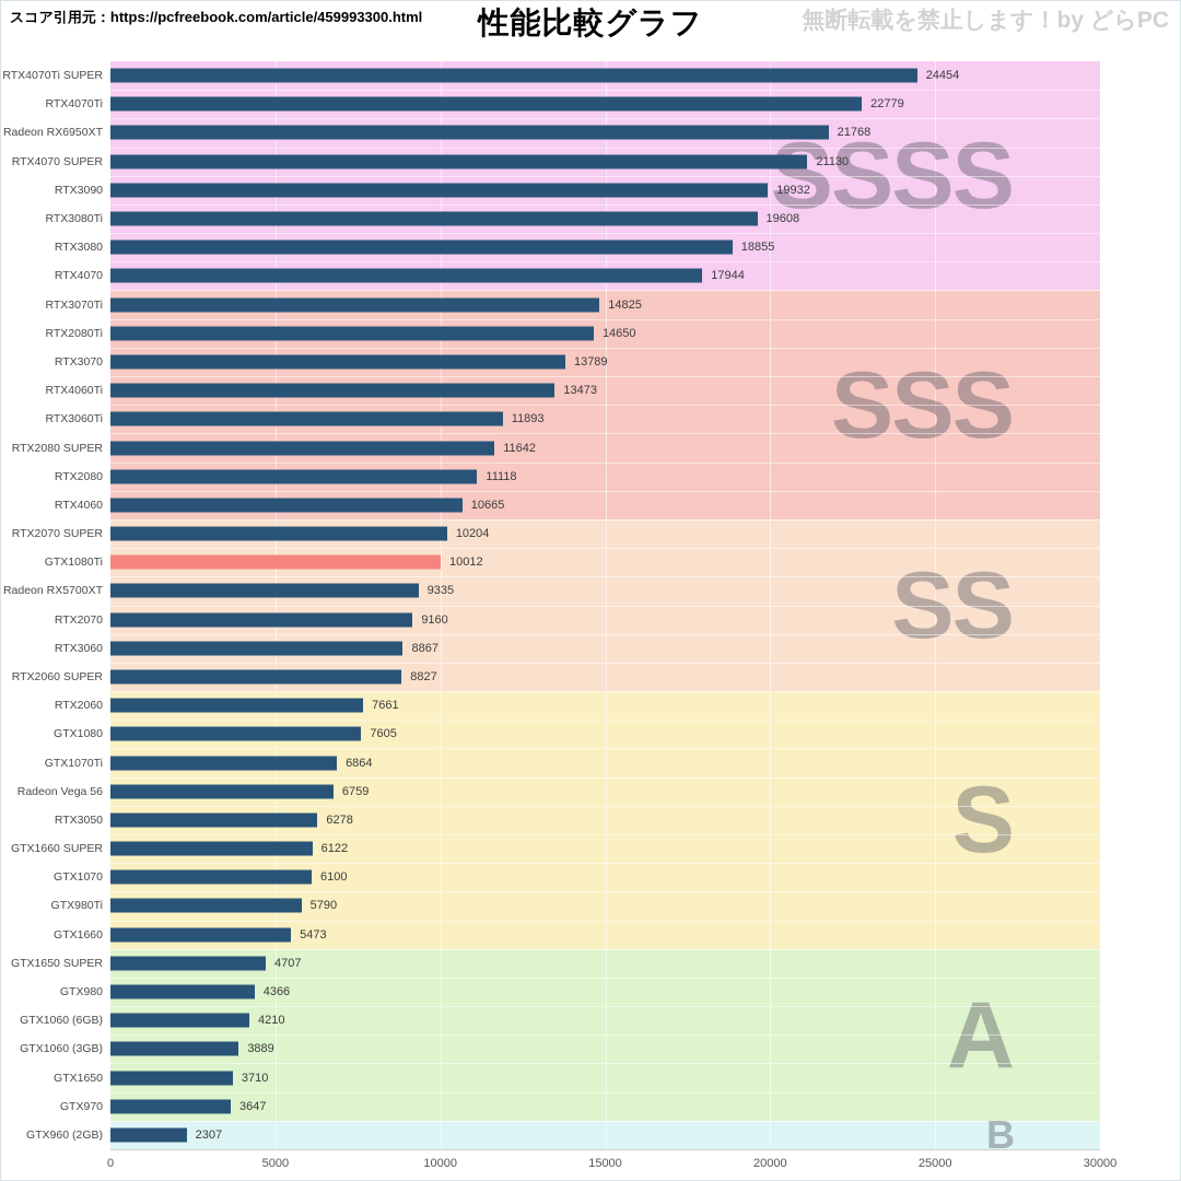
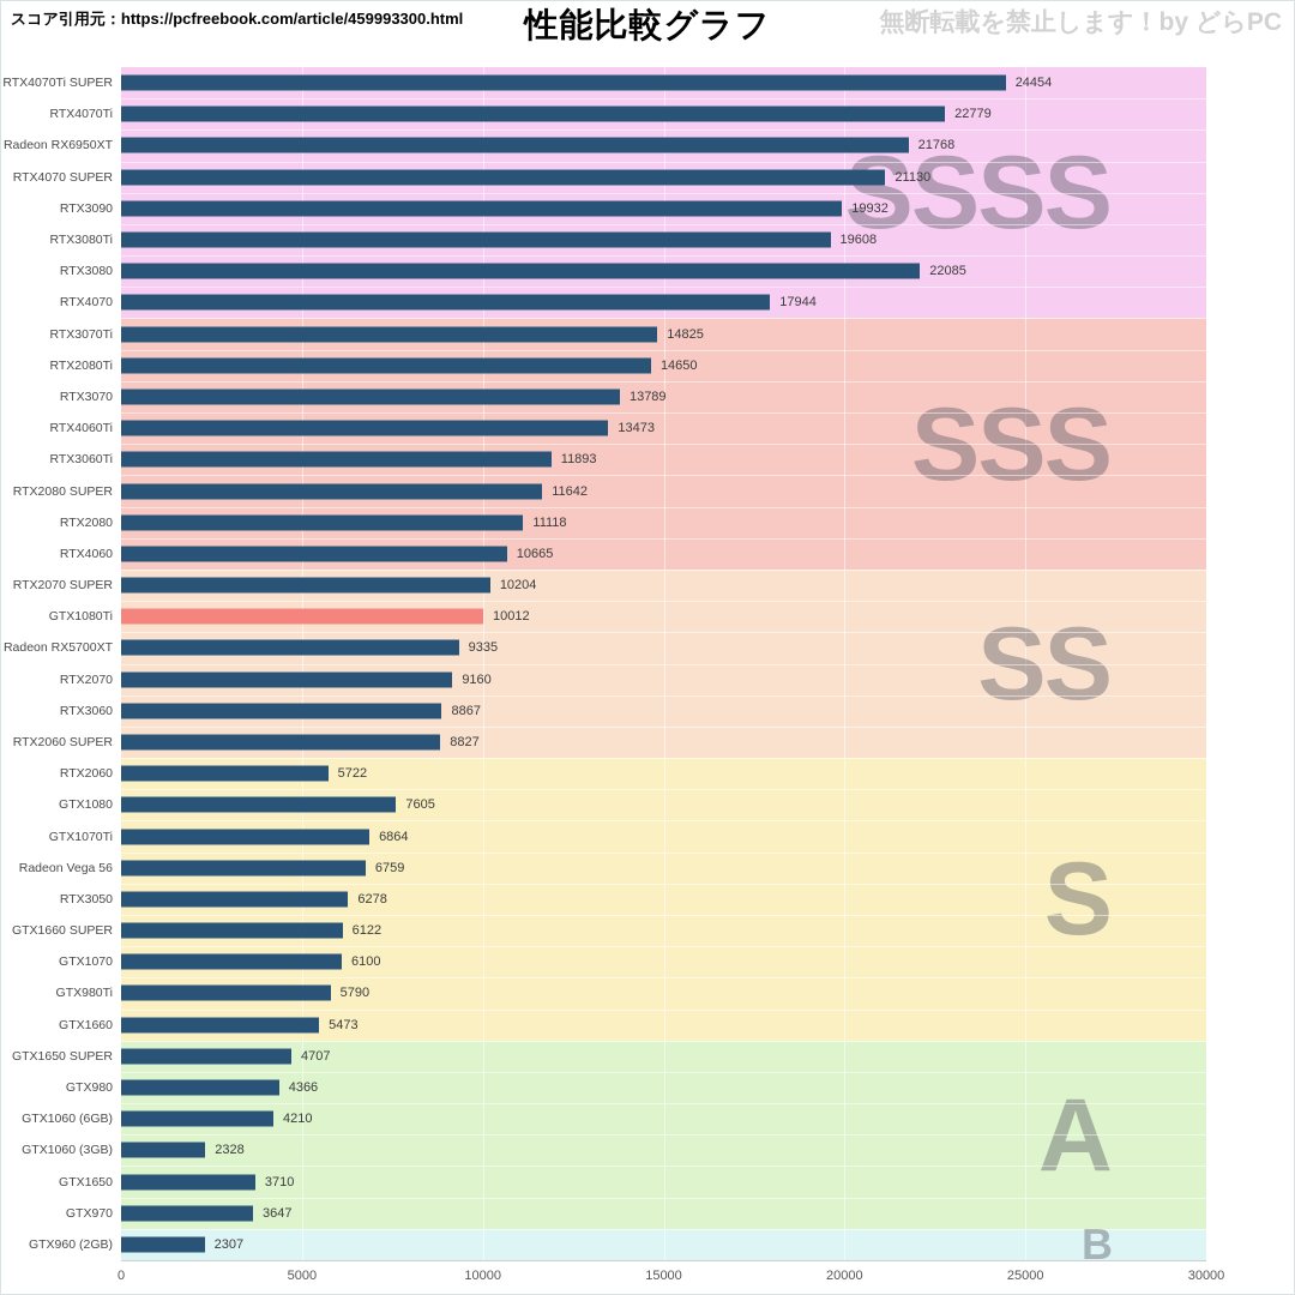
RTX3080: 18855 -> 22085
RTX2060: 7661 -> 5722
GTX1060 (3GB): 3889 -> 2328
